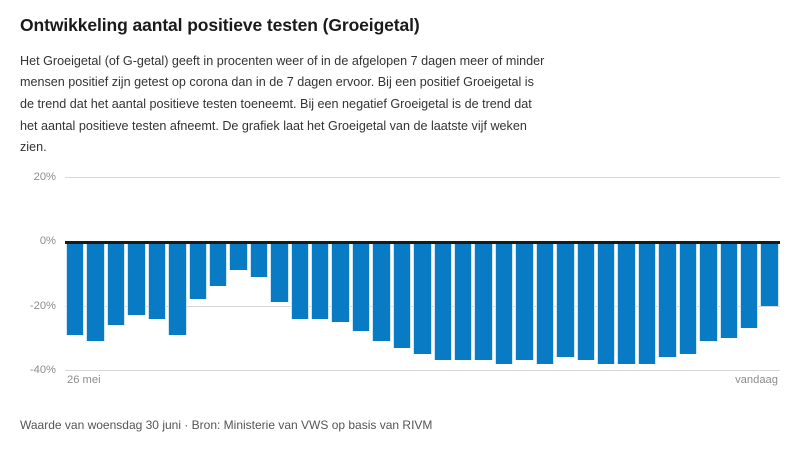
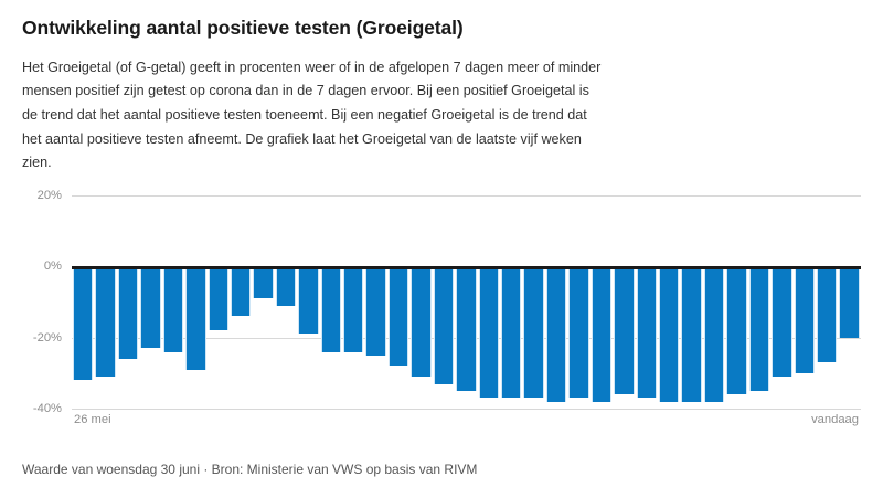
26 mei: -29% -> -32%
